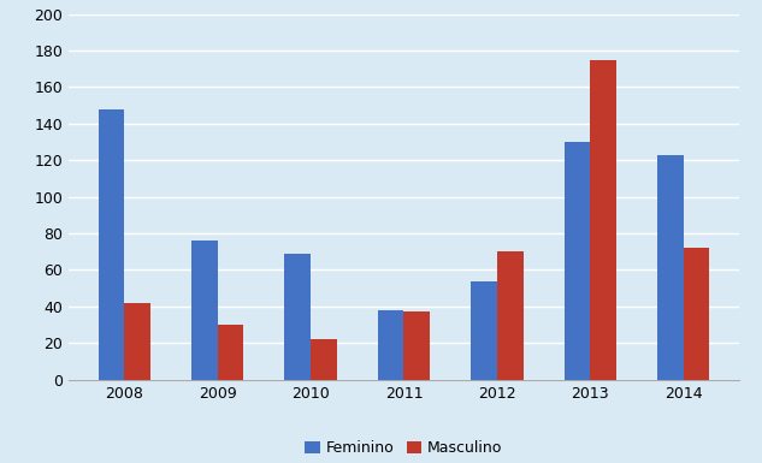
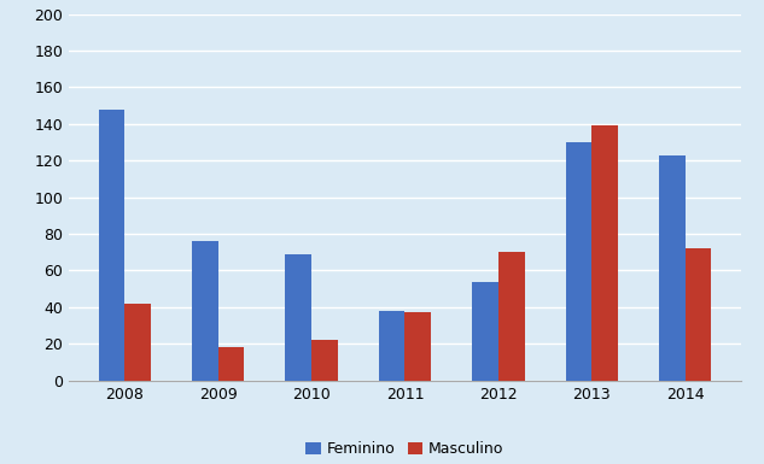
Masculino/2009: 30 -> 18
Masculino/2013: 175 -> 139
